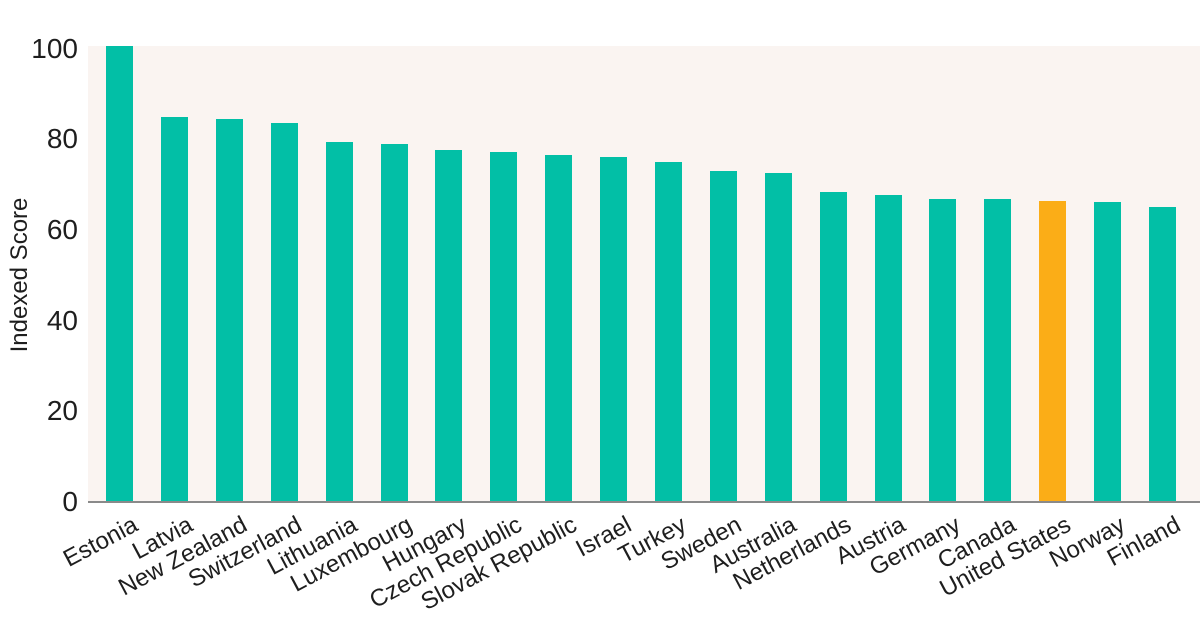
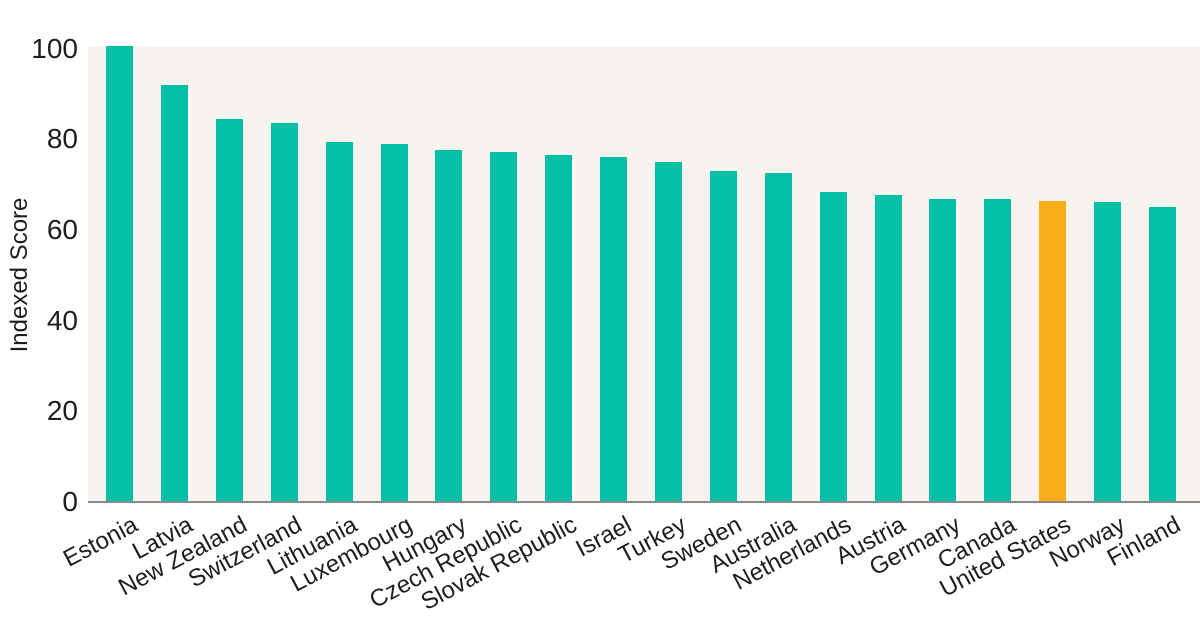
Latvia: 85 -> 92
